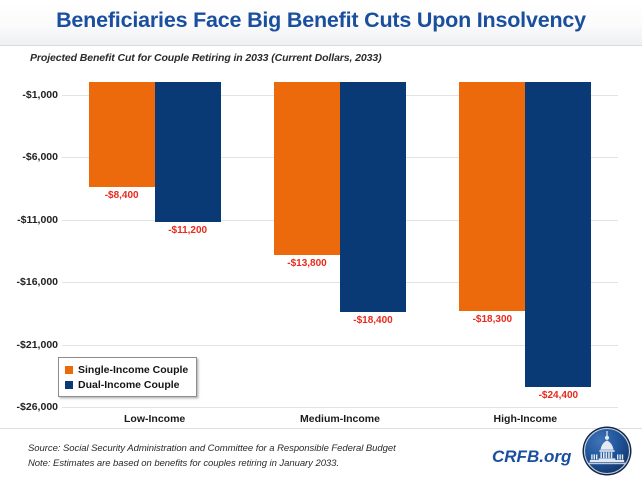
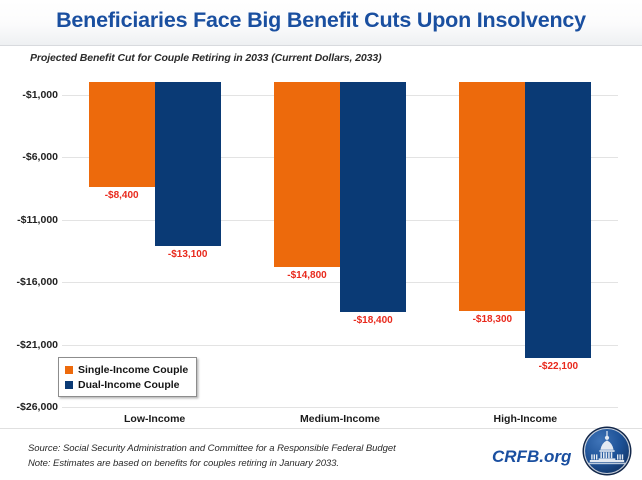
Dual-Income Couple/Low-Income: -$11,200 -> -$13,100
Single-Income Couple/Medium-Income: -$13,800 -> -$14,800
Dual-Income Couple/High-Income: -$24,400 -> -$22,100
